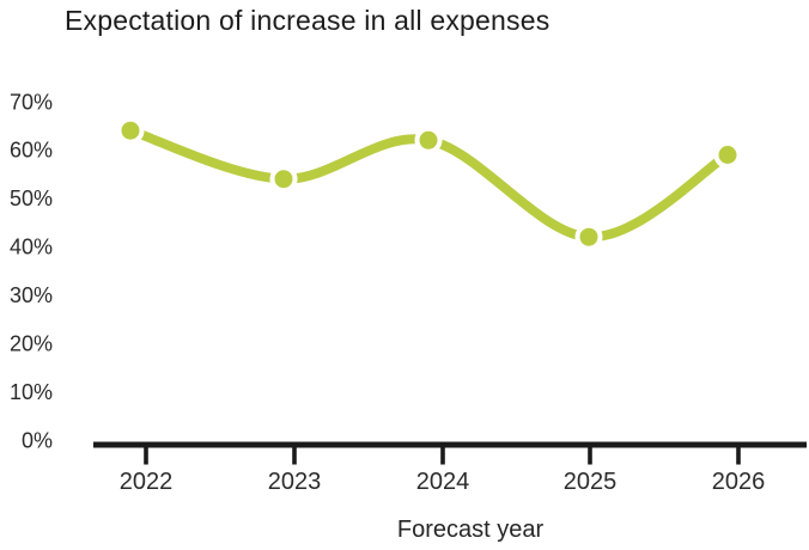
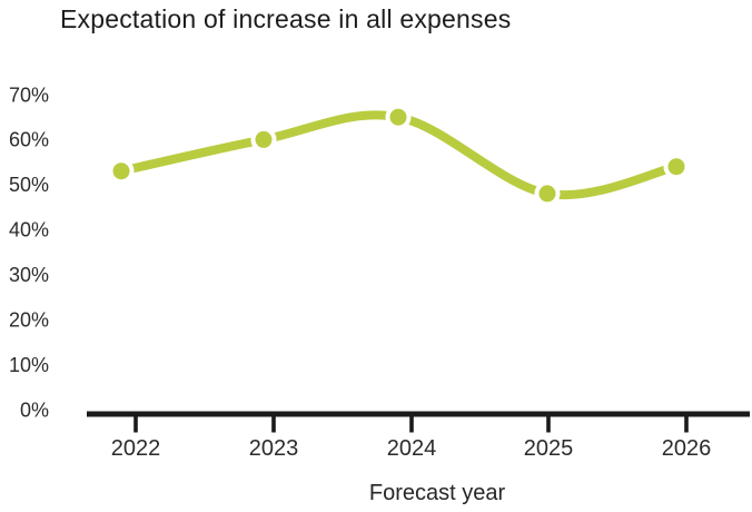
2022: 64% -> 53%
2023: 54% -> 60%
2024: 62% -> 65%
2025: 42% -> 48%
2026: 59% -> 54%
